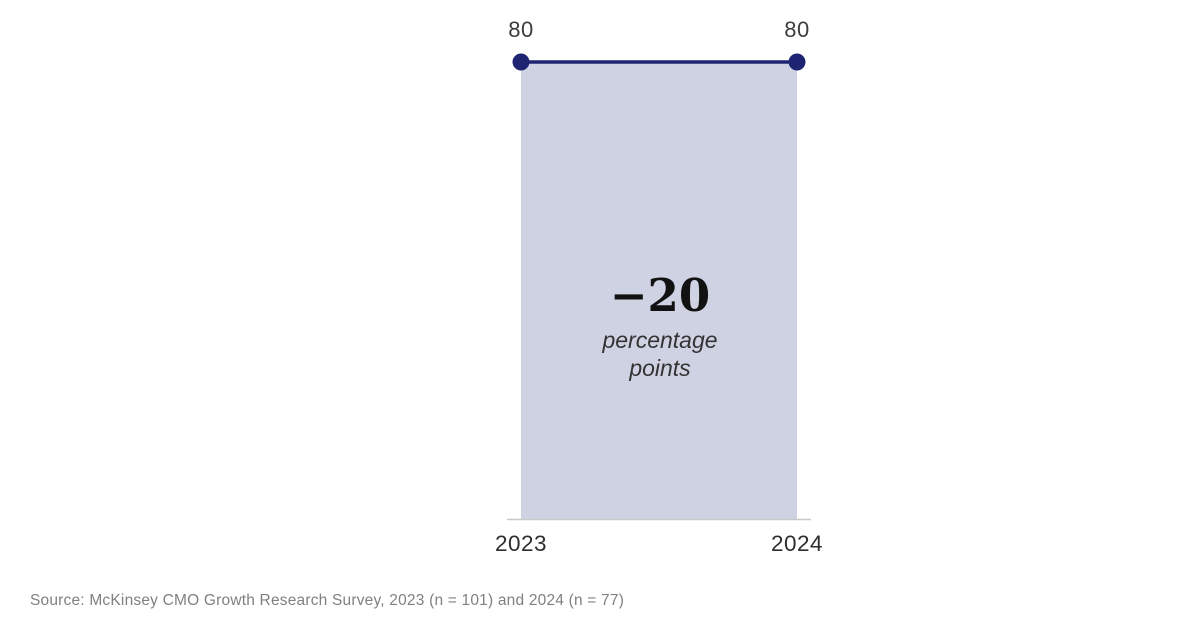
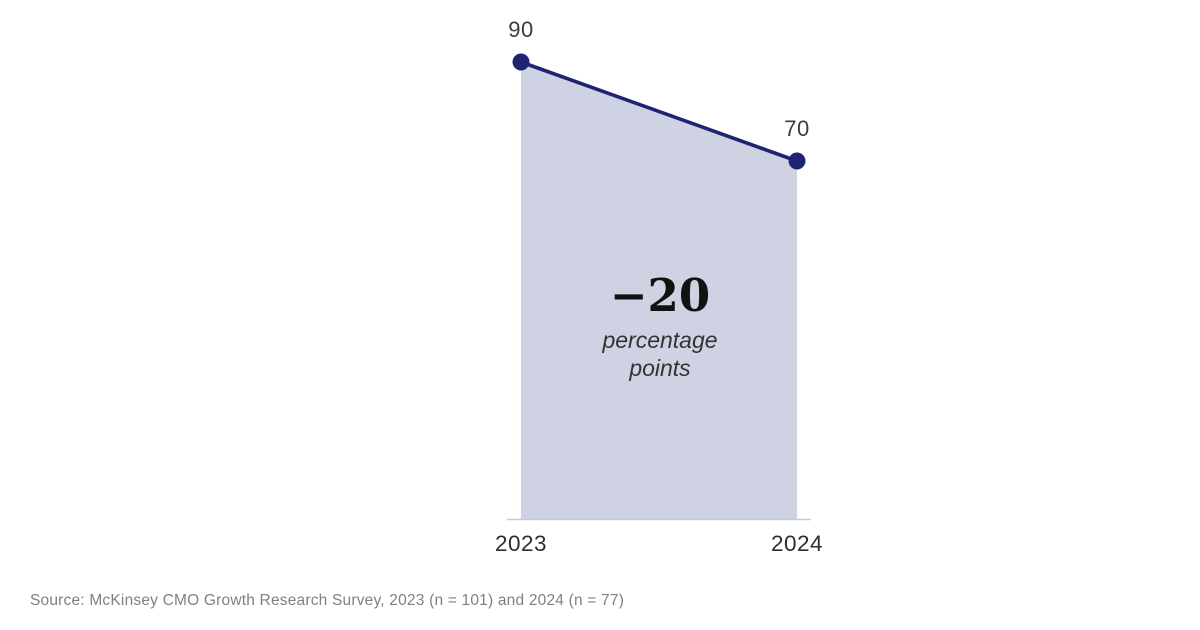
2023: 80 -> 90
2024: 80 -> 70
